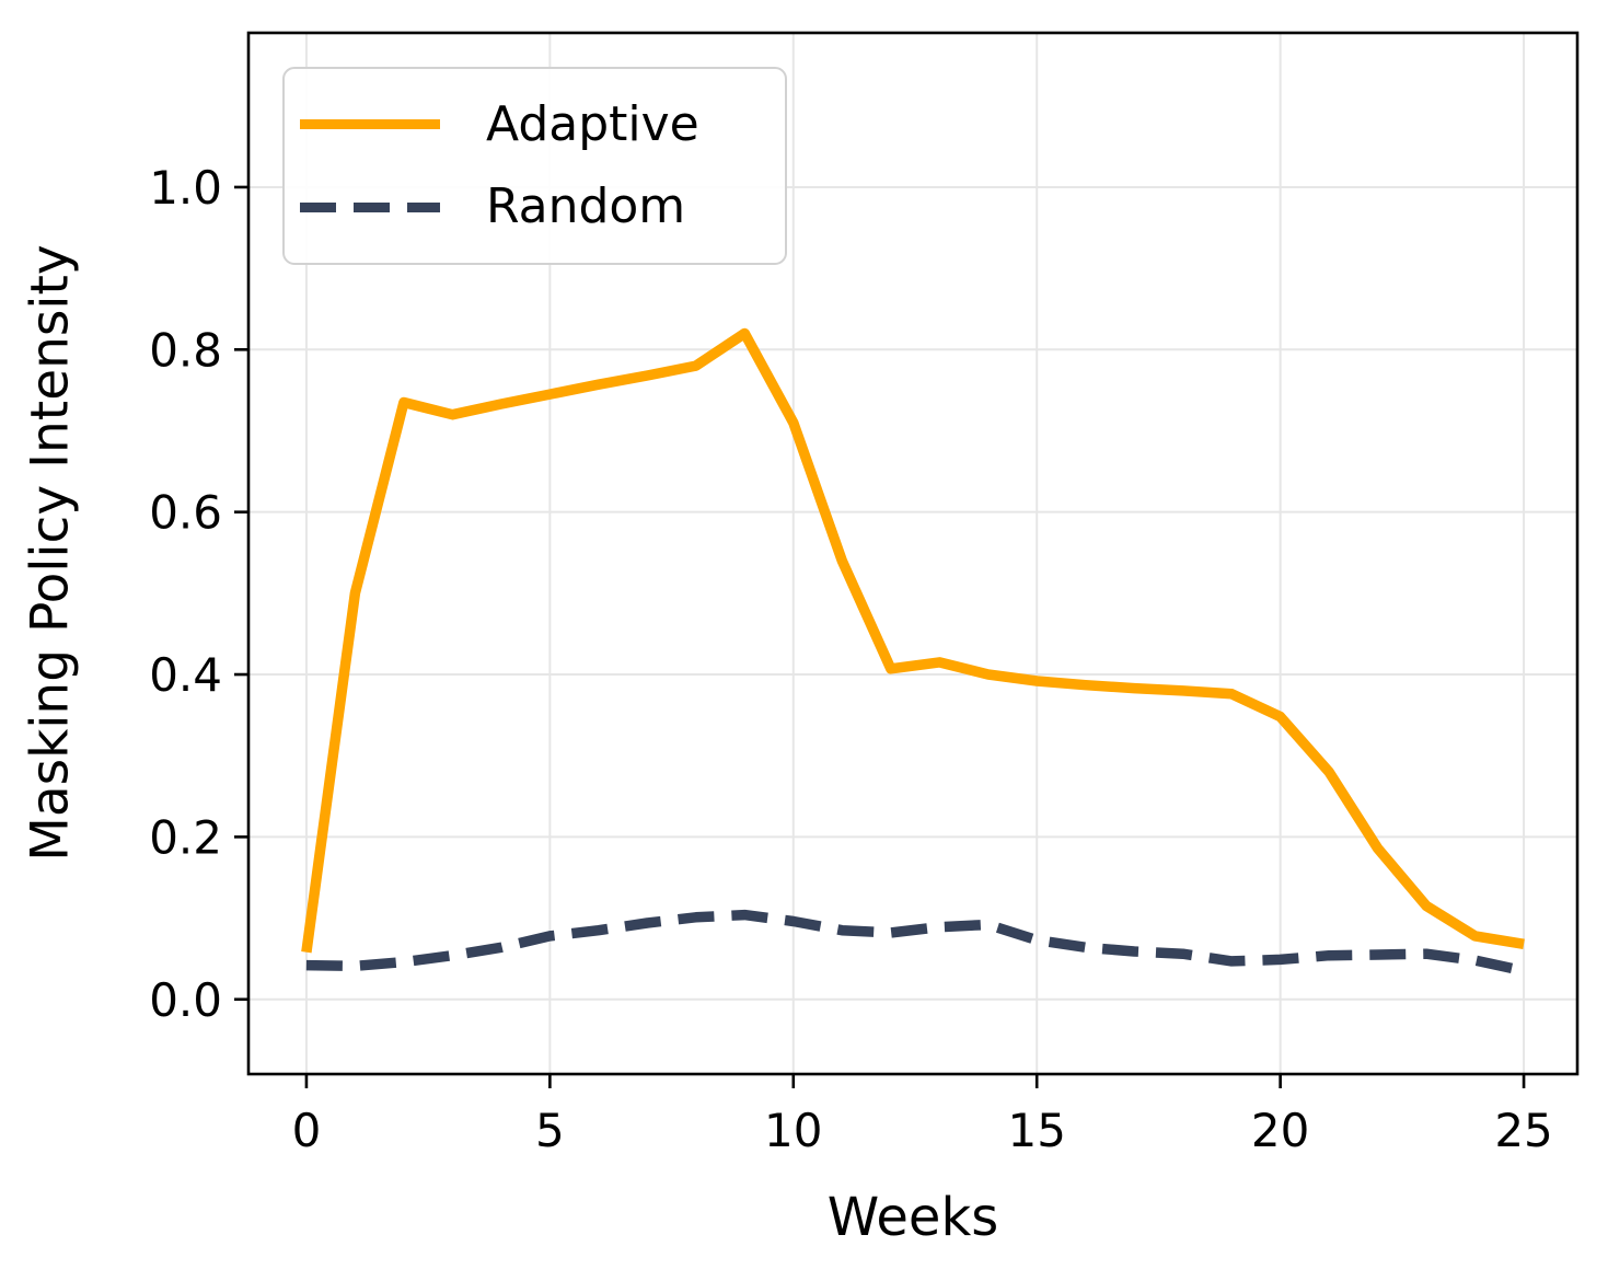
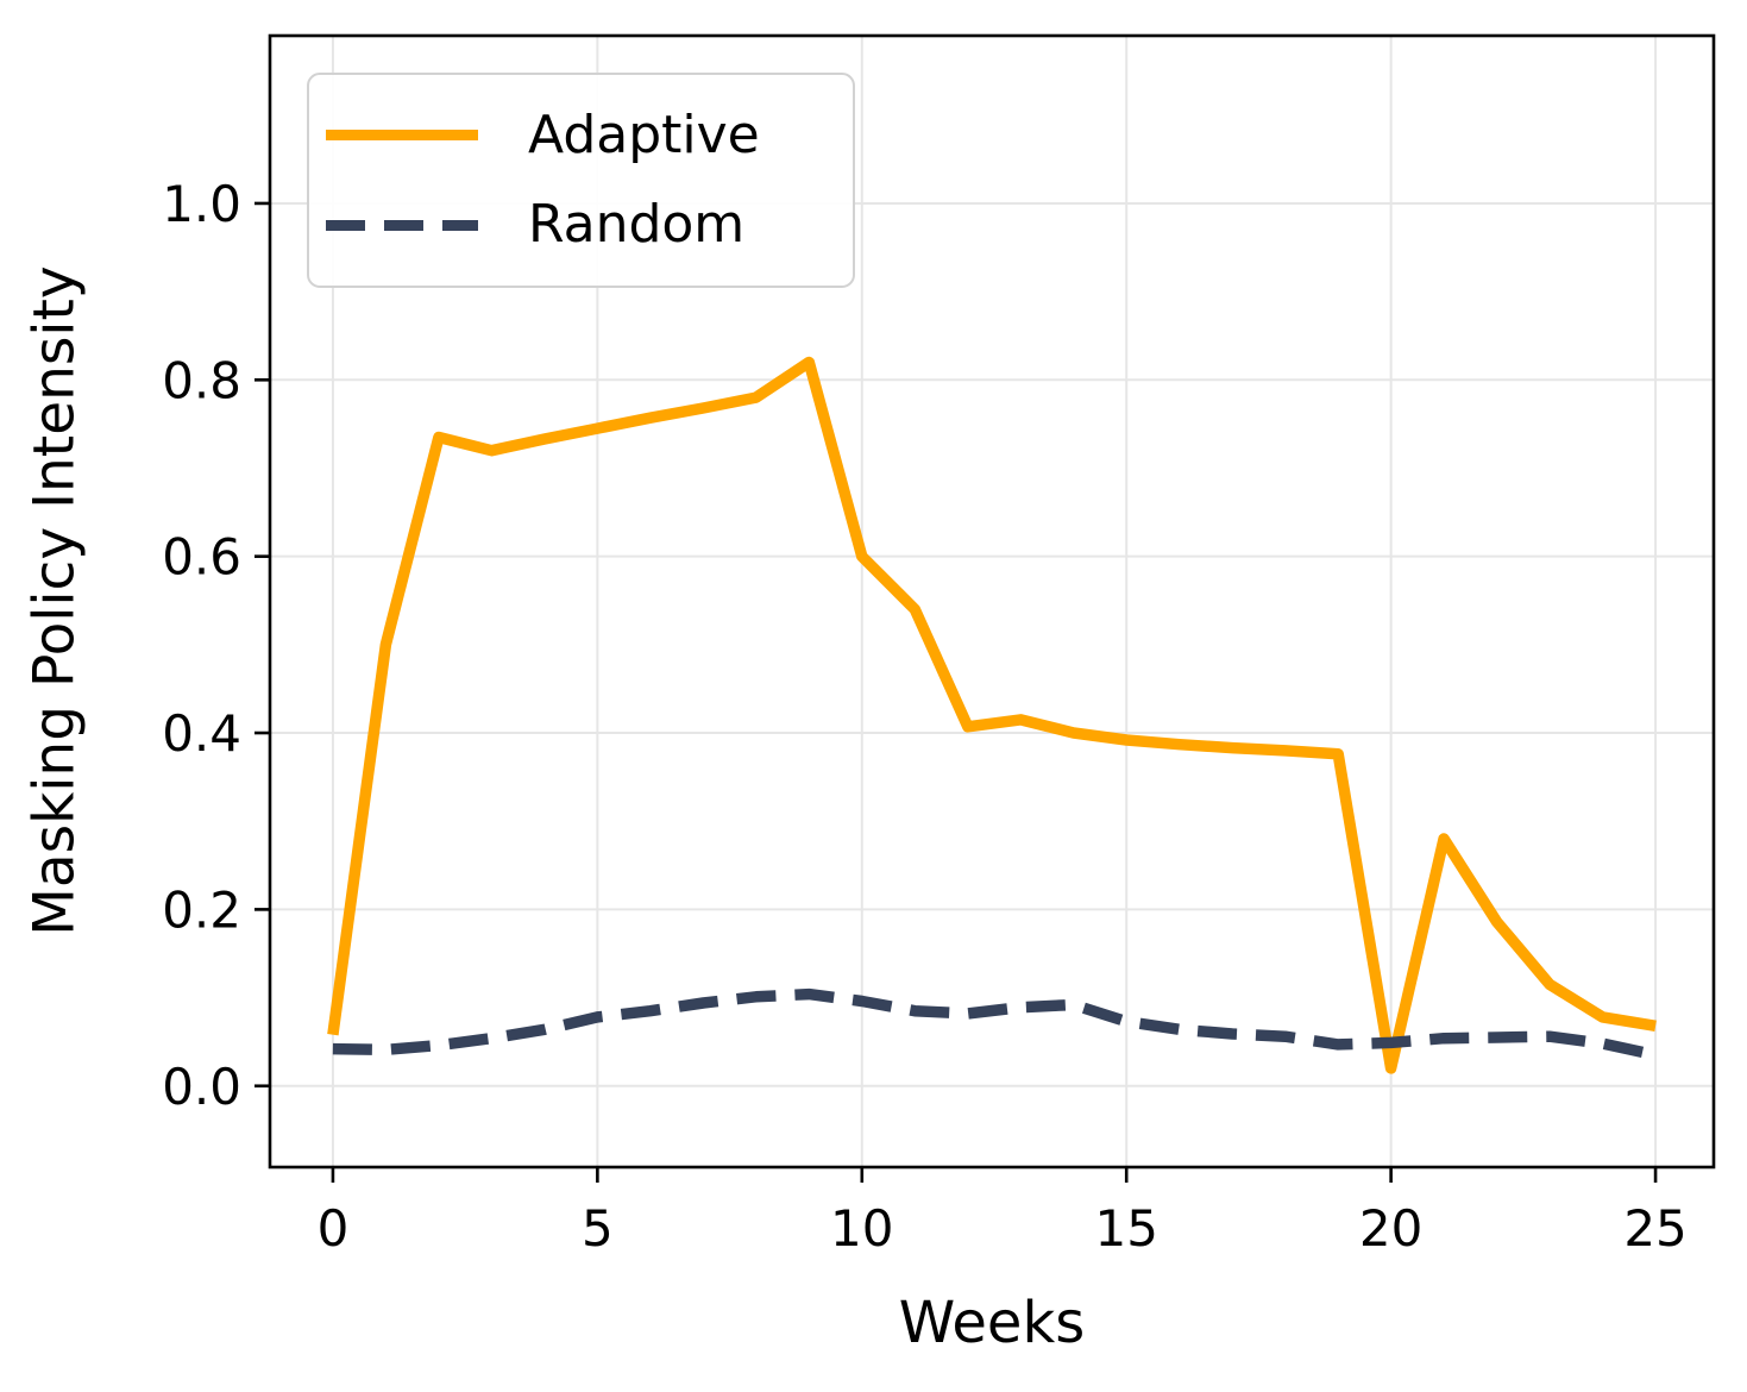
Adaptive/10: 0.71 -> 0.60
Adaptive/20: 0.35 -> 0.02
